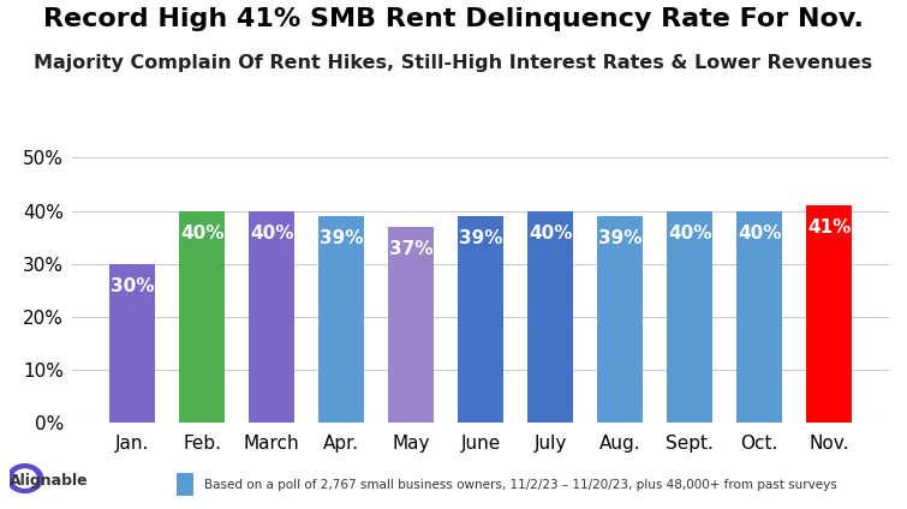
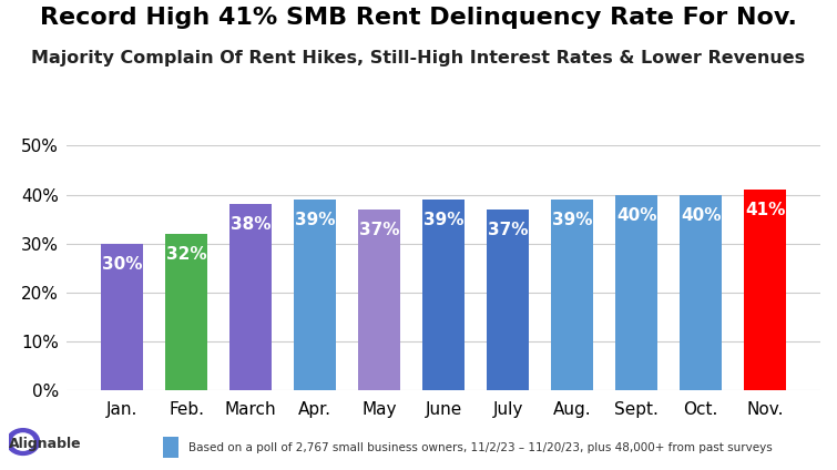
Feb.: 40% -> 32%
March: 40% -> 38%
July: 40% -> 37%
